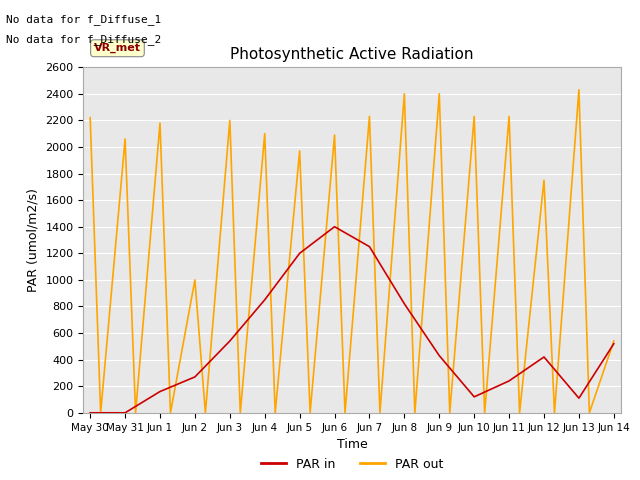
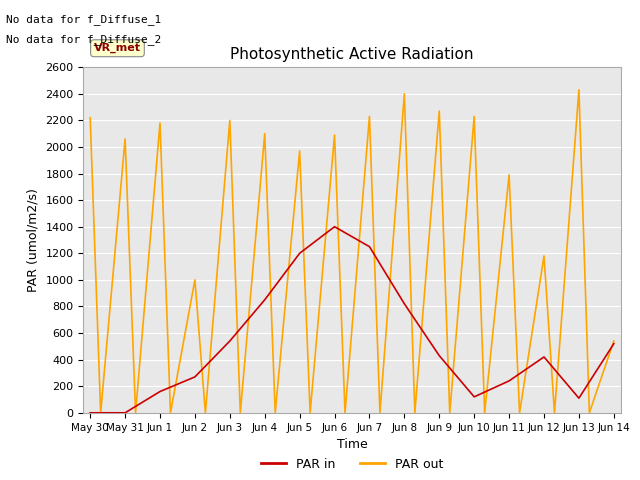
PAR out/Jun 9: 2400 -> 2270
PAR out/Jun 11: 2230 -> 1790
PAR out/Jun 12: 1750 -> 1180
